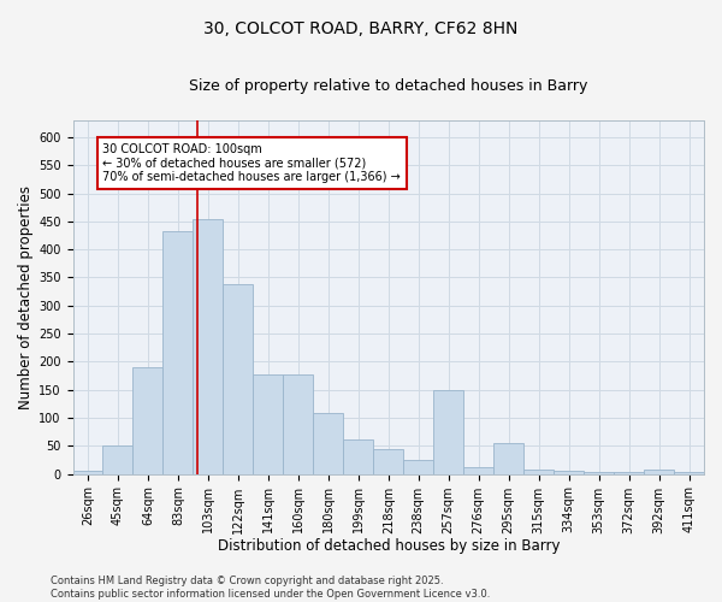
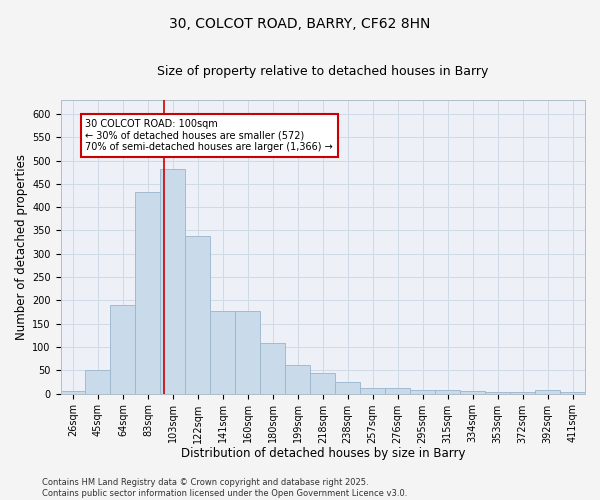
103sqm: 455 -> 483
257sqm: 150 -> 12
295sqm: 55 -> 8
